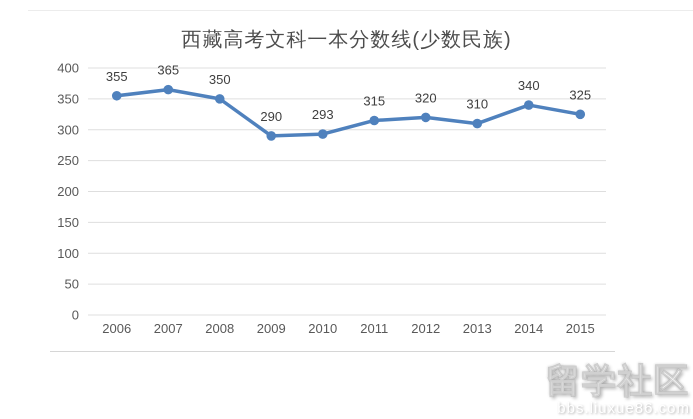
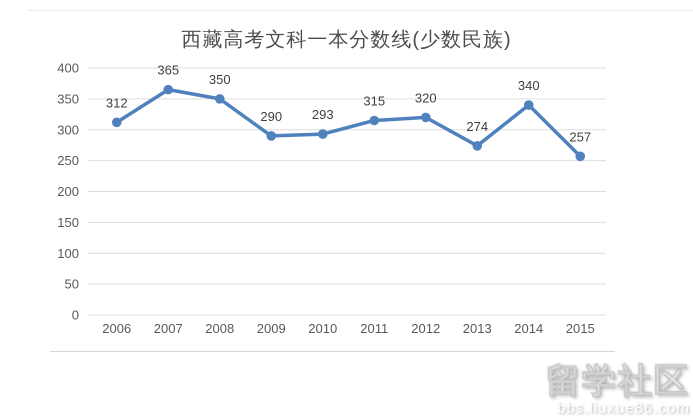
2006: 355 -> 312
2013: 310 -> 274
2015: 325 -> 257
